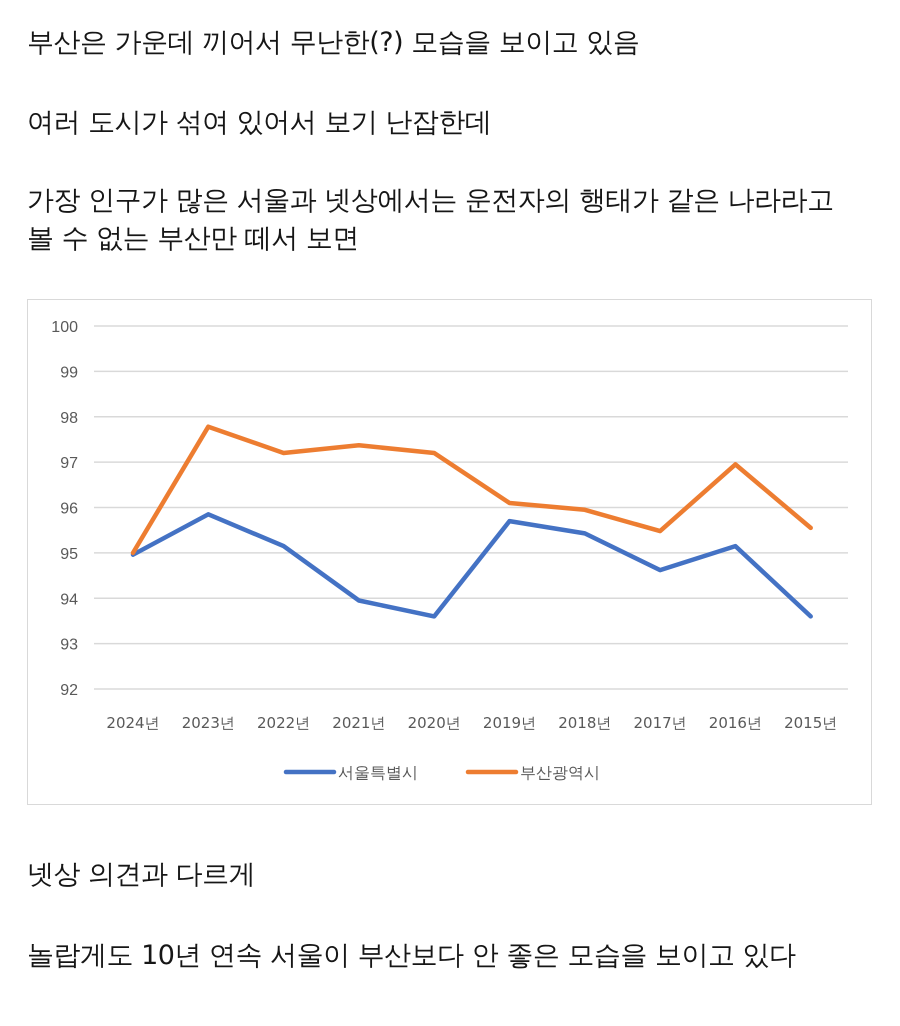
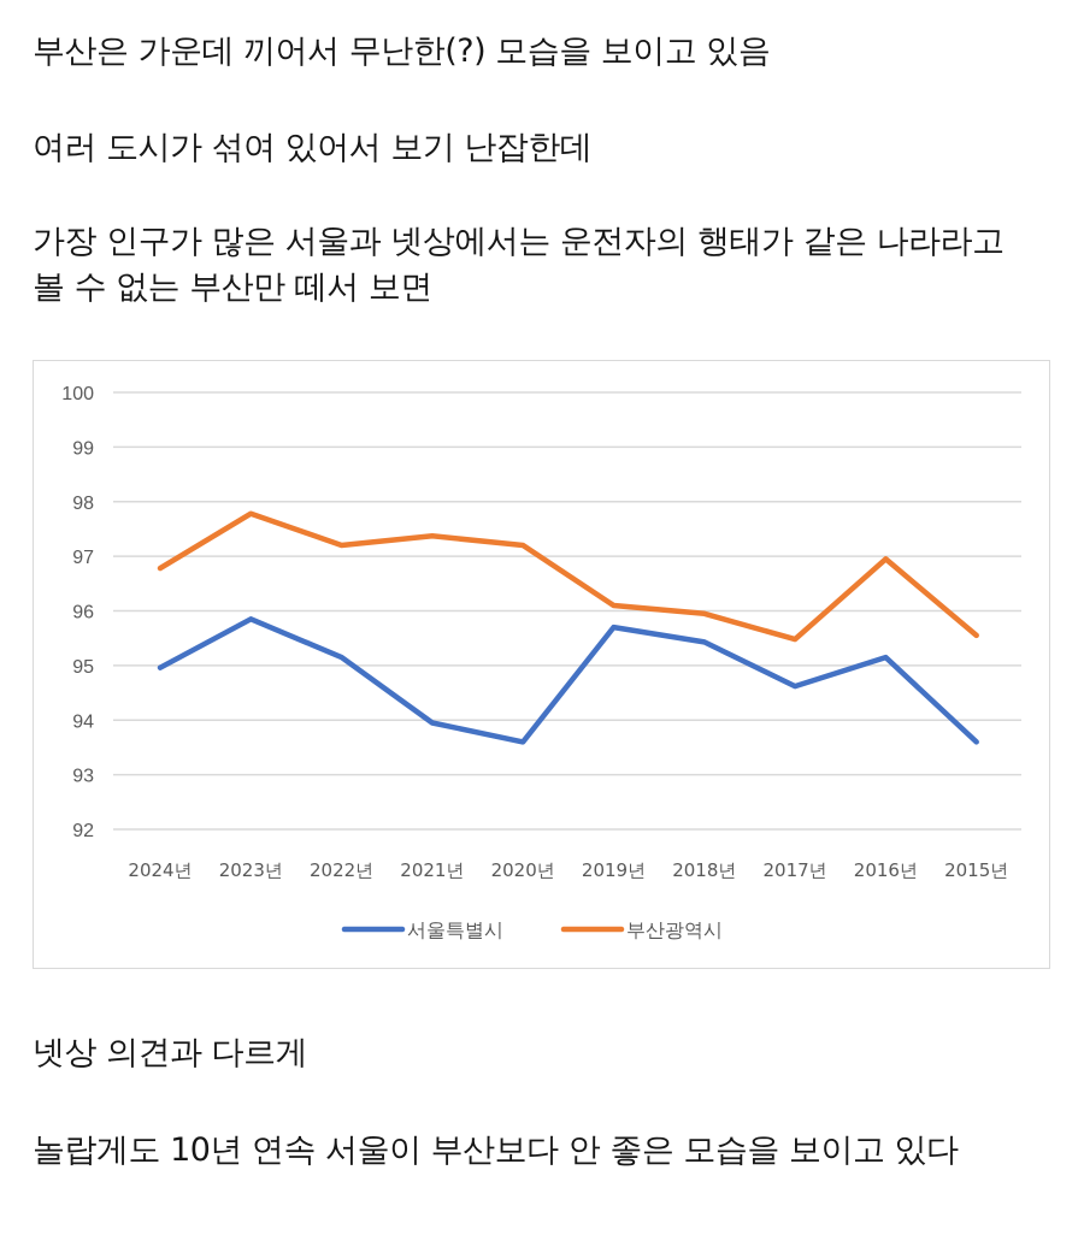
부산광역시/2024년: 95.0 -> 96.8
